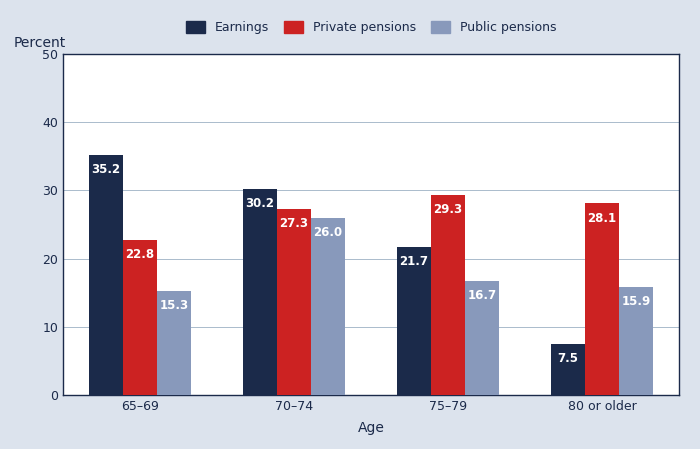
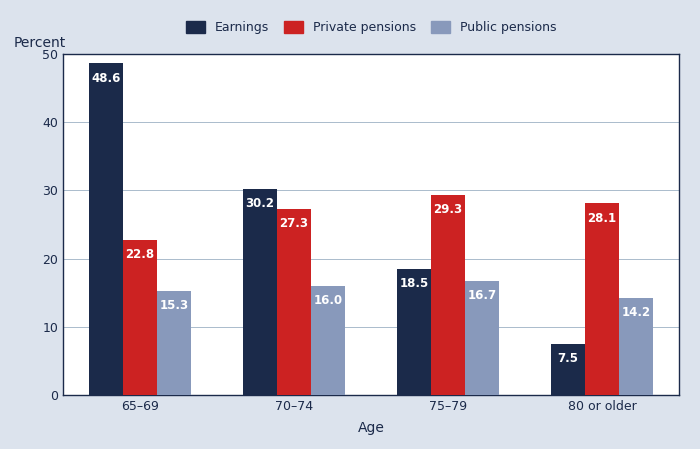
Earnings/65–69: 35.2 -> 48.6
Public pensions/70–74: 26.0 -> 16.0
Earnings/75–79: 21.7 -> 18.5
Public pensions/80 or older: 15.9 -> 14.2
